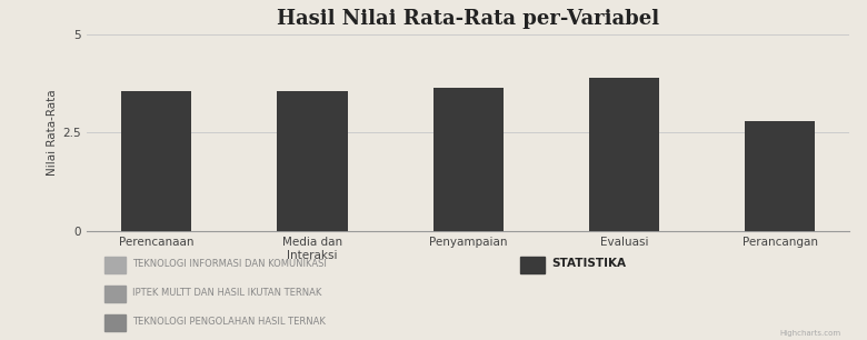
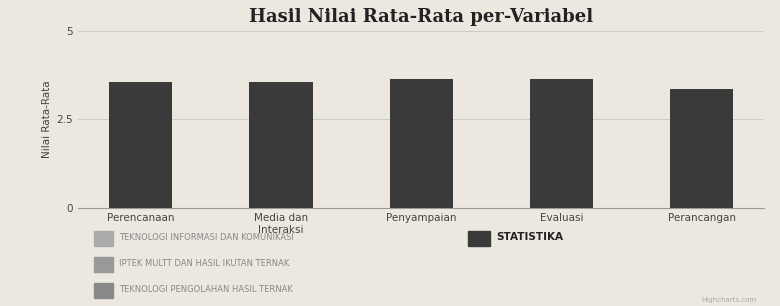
Evaluasi: 3.90 -> 3.65
Perancangan: 2.80 -> 3.35
